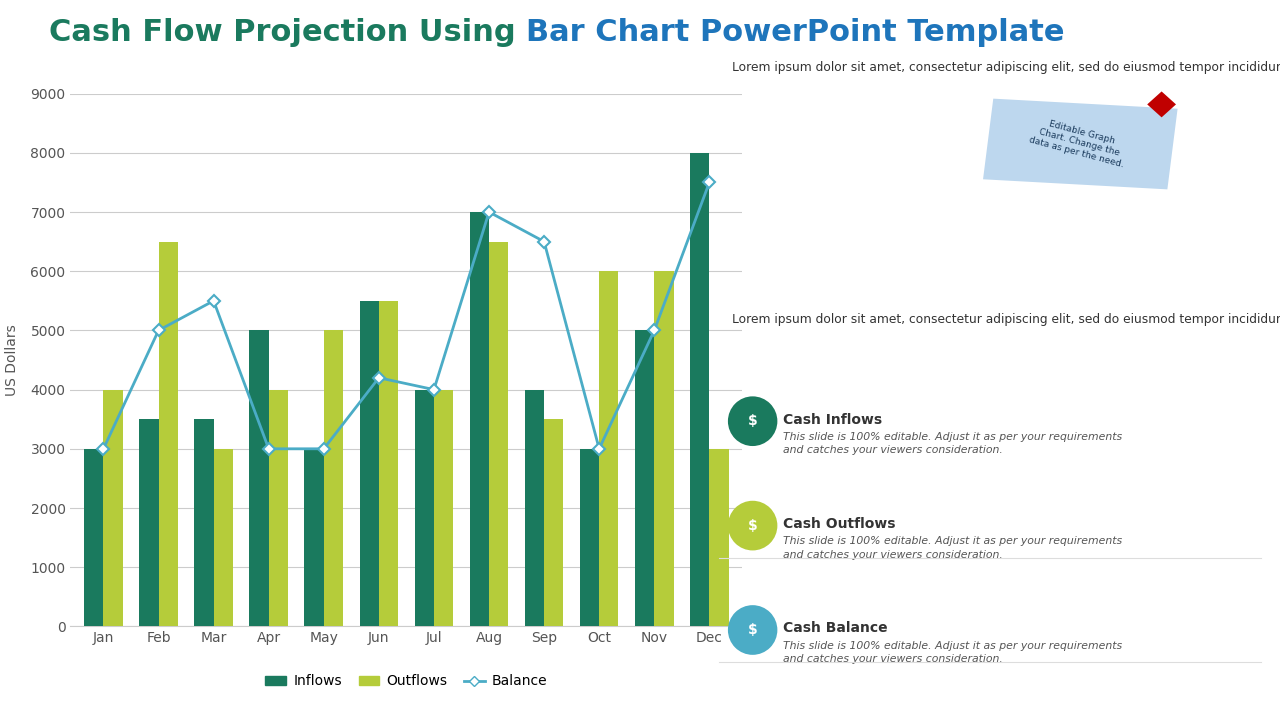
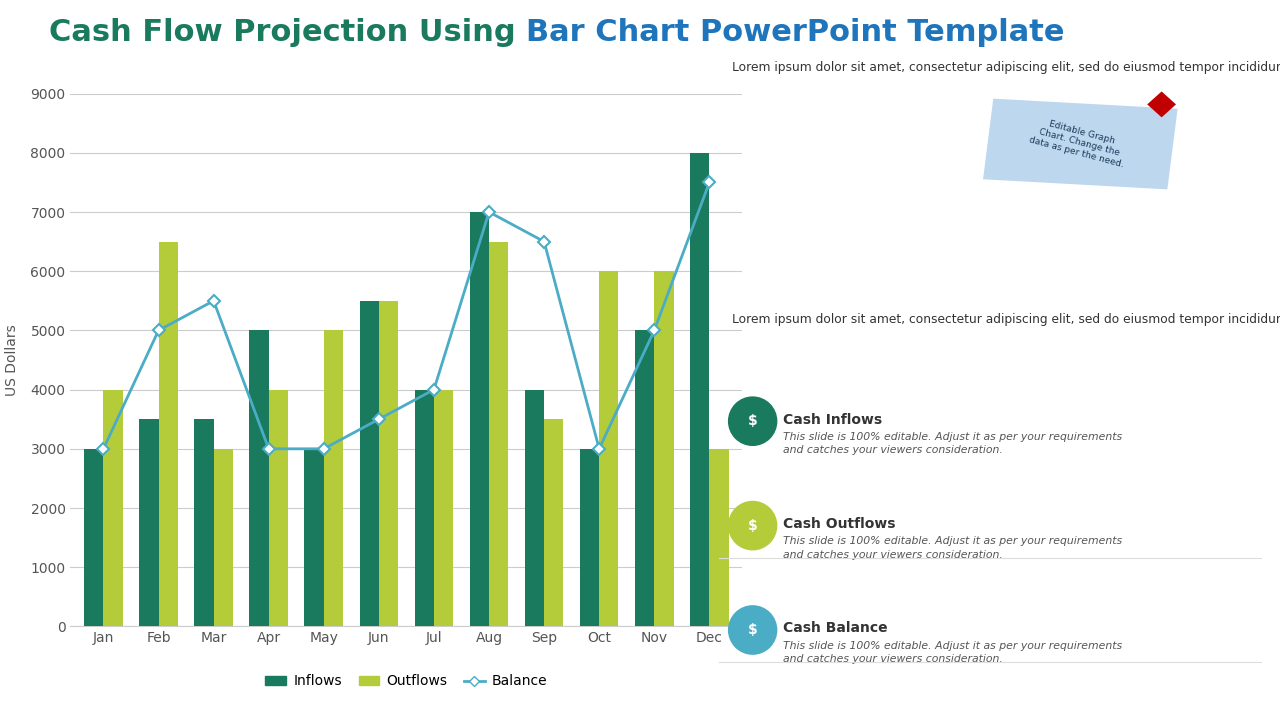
Balance/Jun: 4200 -> 3500
